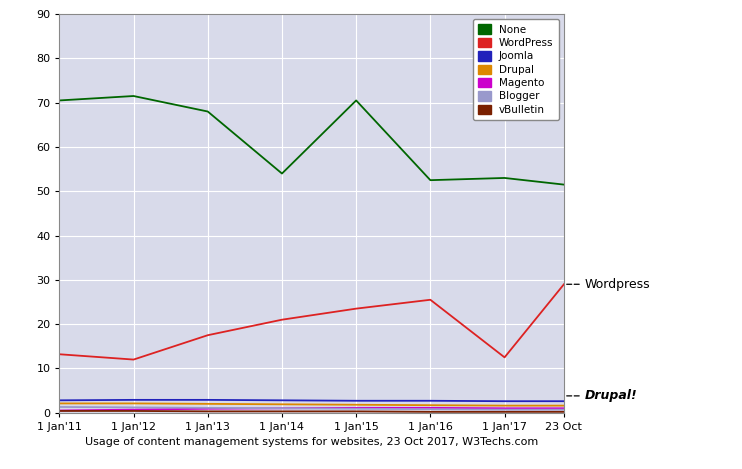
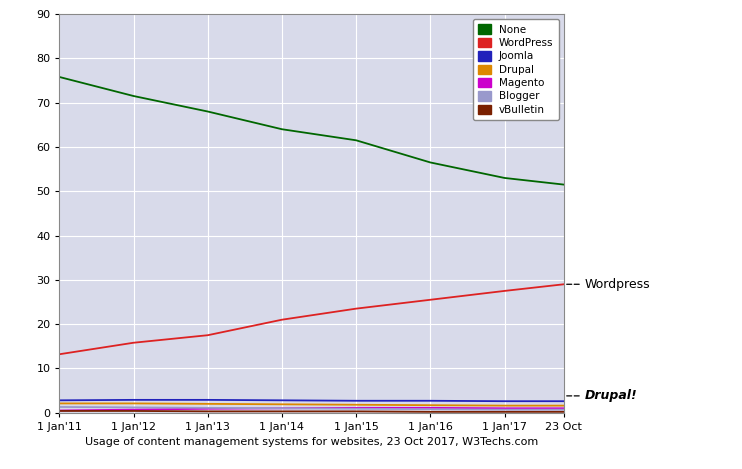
None/1 Jan'11: 70.5 -> 75.8
WordPress/1 Jan'12: 12.0 -> 15.8
None/1 Jan'14: 54.0 -> 64.0
None/1 Jan'15: 70.5 -> 61.5
None/1 Jan'16: 52.5 -> 56.5
WordPress/1 Jan'17: 12.5 -> 27.5
